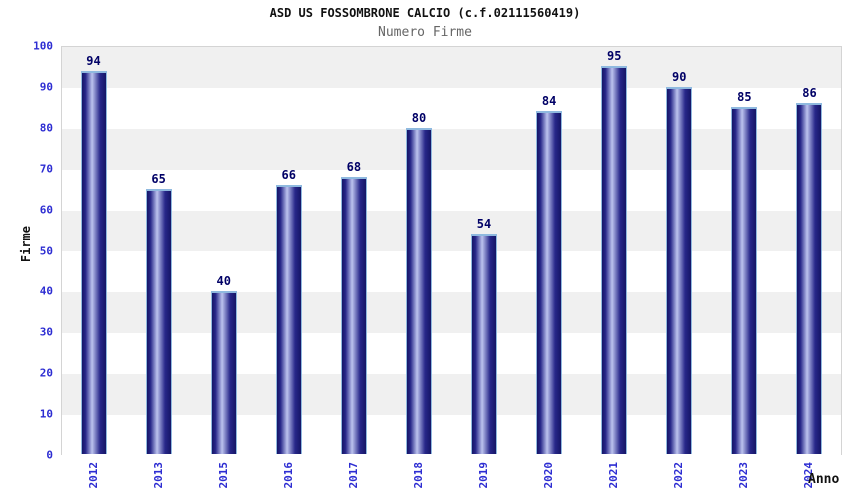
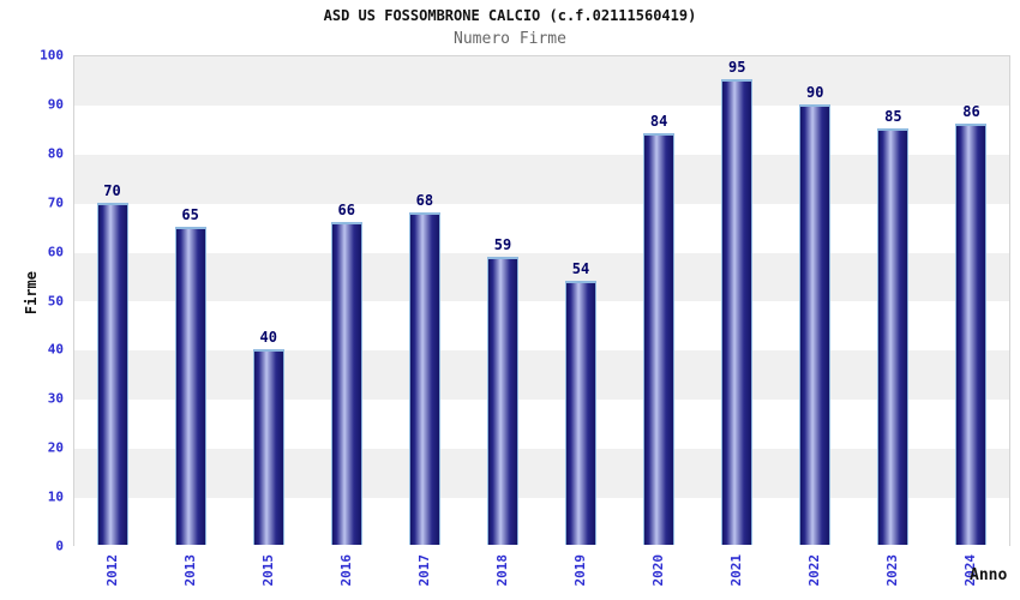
2012: 94 -> 70
2018: 80 -> 59
